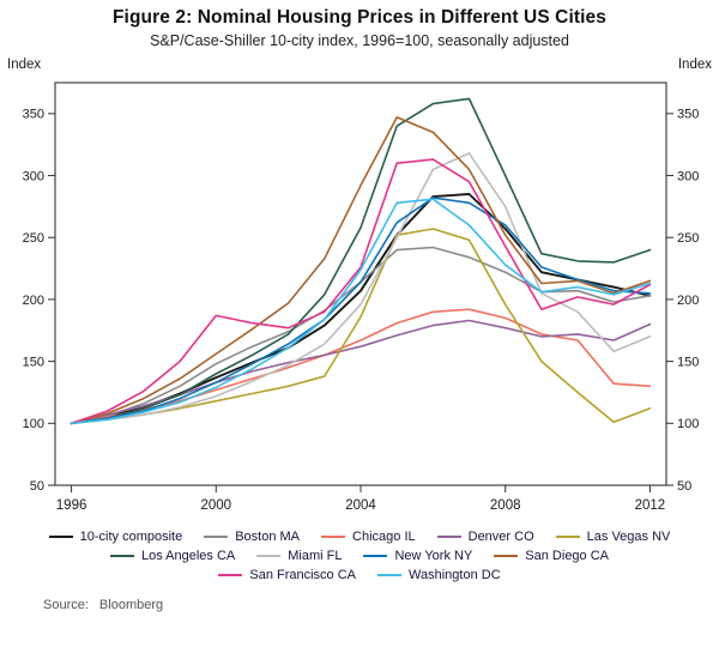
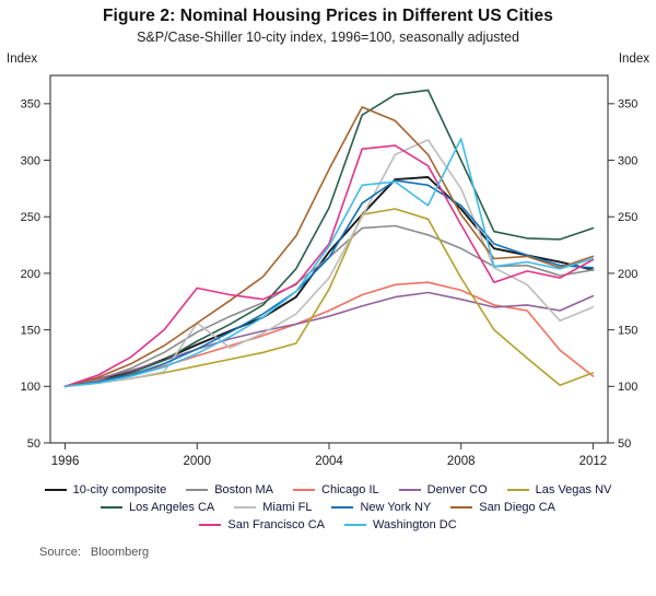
Miami FL/2000: 122 -> 156
10-city composite/2004: 207 -> 219
Washington DC/2008: 228 -> 319
Chicago IL/2012: 130 -> 109
